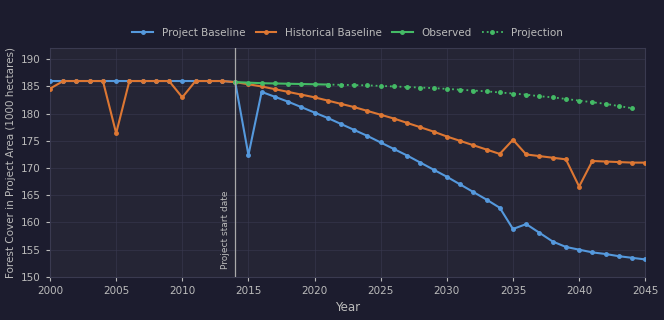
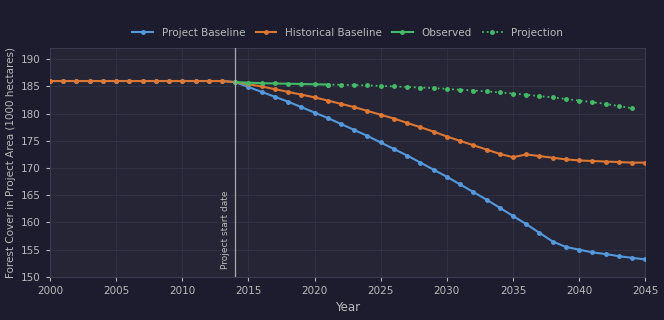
Historical Baseline/2000: 184.6 -> 186.0
Historical Baseline/2005: 176.4 -> 186.0
Historical Baseline/2010: 183.0 -> 186.0
Project Baseline/2015: 172.4 -> 184.9
Project Baseline/2035: 158.8 -> 161.2
Historical Baseline/2035: 175.2 -> 172.0
Historical Baseline/2040: 166.6 -> 171.4
